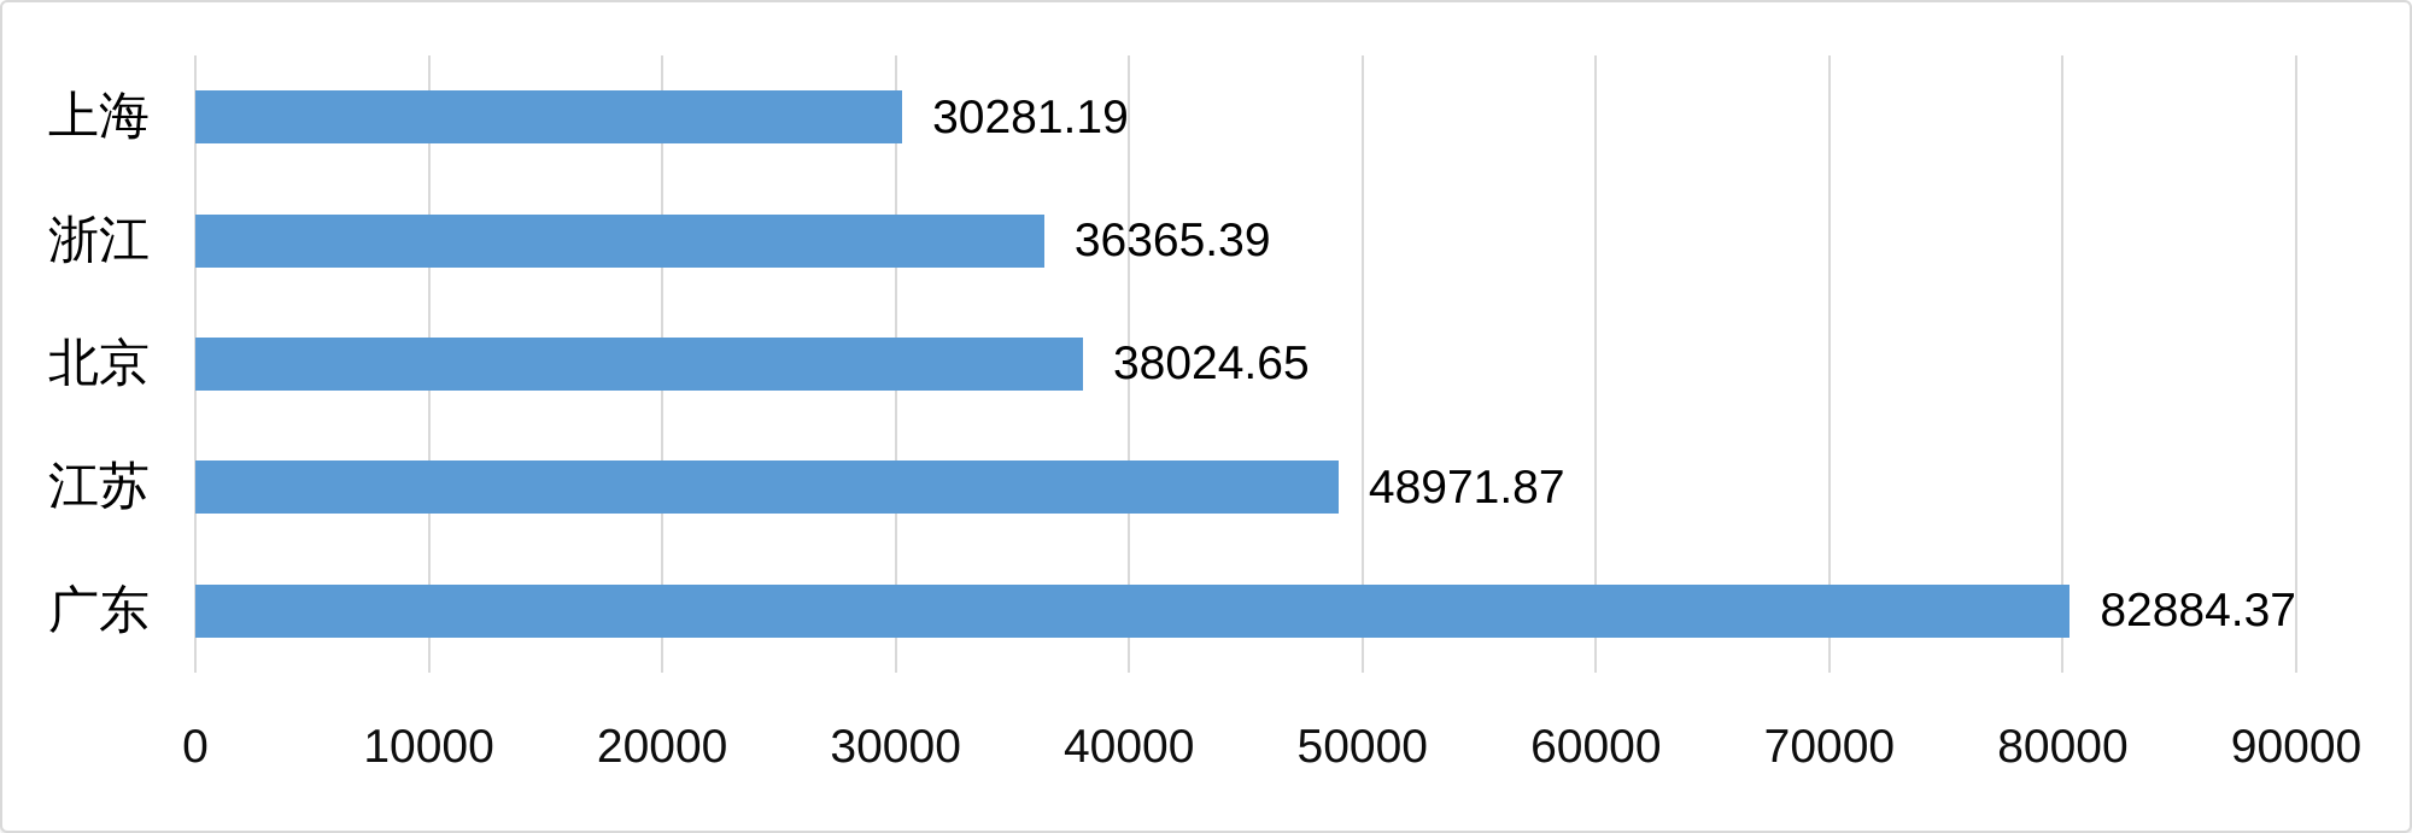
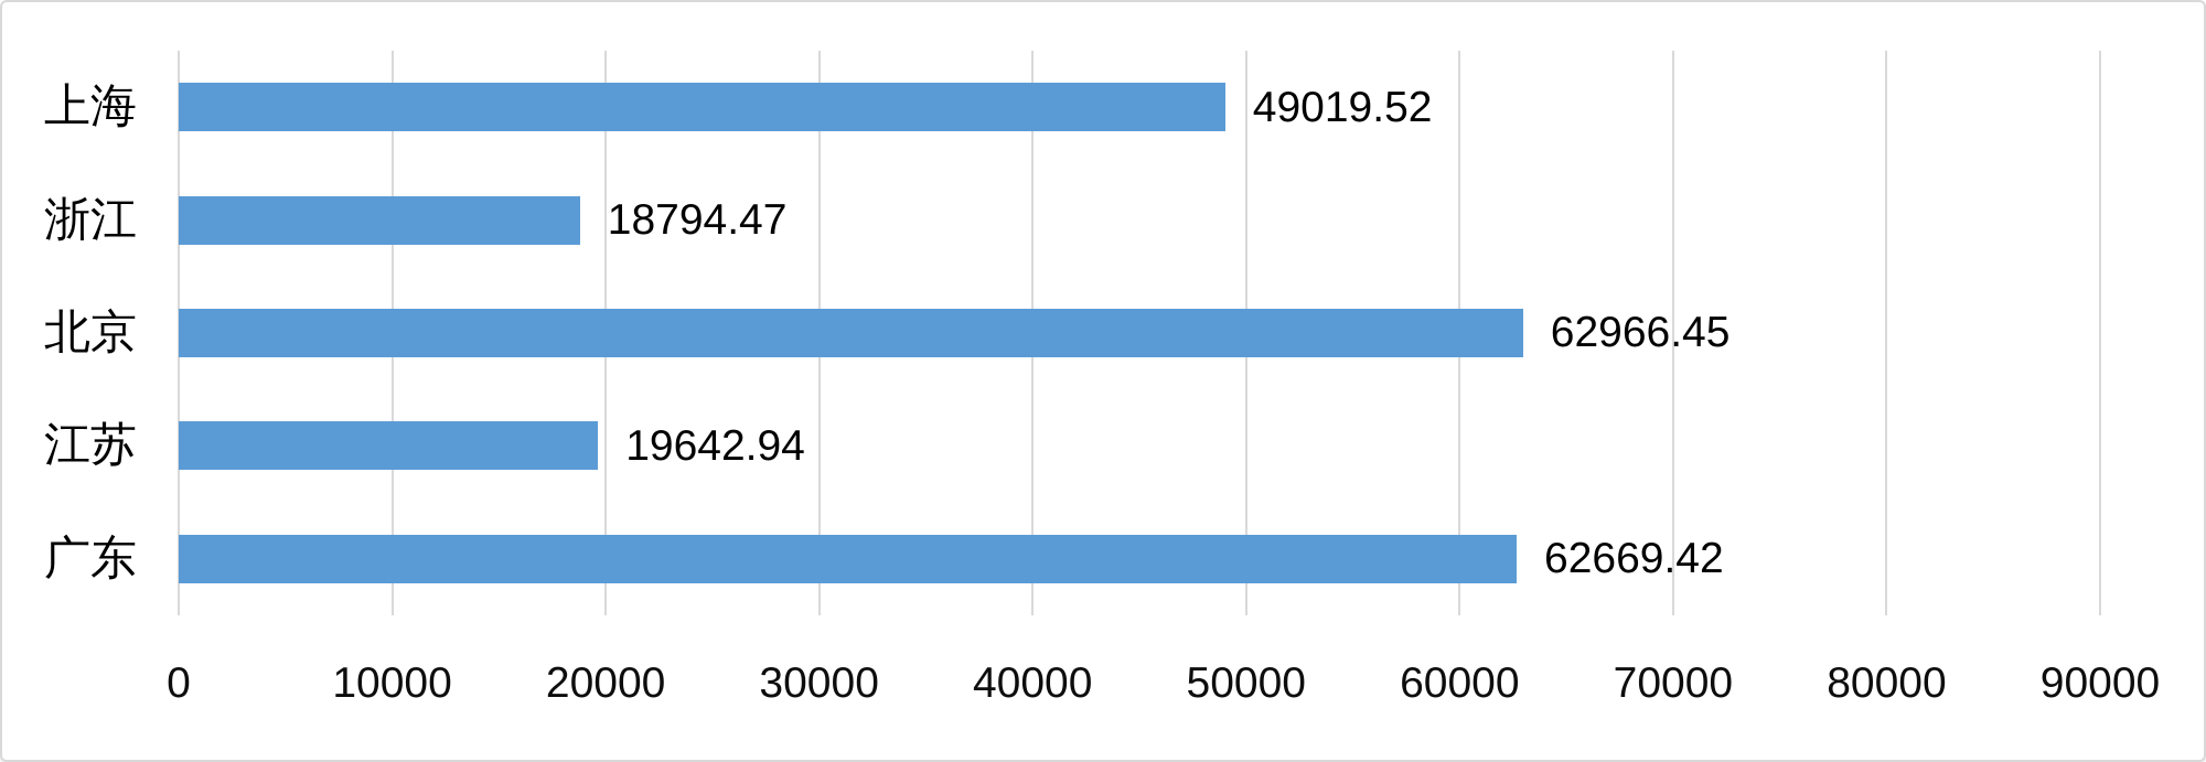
上海: 30281.19 -> 49019.52
浙江: 36365.39 -> 18794.47
北京: 38024.65 -> 62966.45
江苏: 48971.87 -> 19642.94
广东: 82884.37 -> 62669.42
